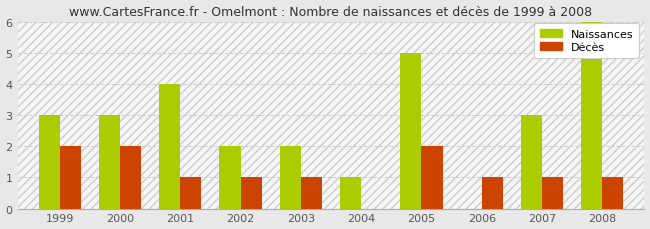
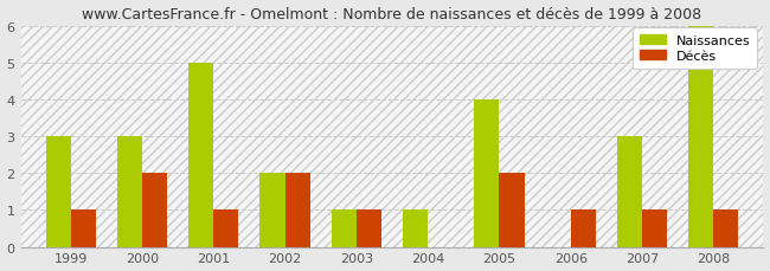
Décès/1999: 2 -> 1
Naissances/2001: 4 -> 5
Décès/2002: 1 -> 2
Naissances/2003: 2 -> 1
Naissances/2005: 5 -> 4
